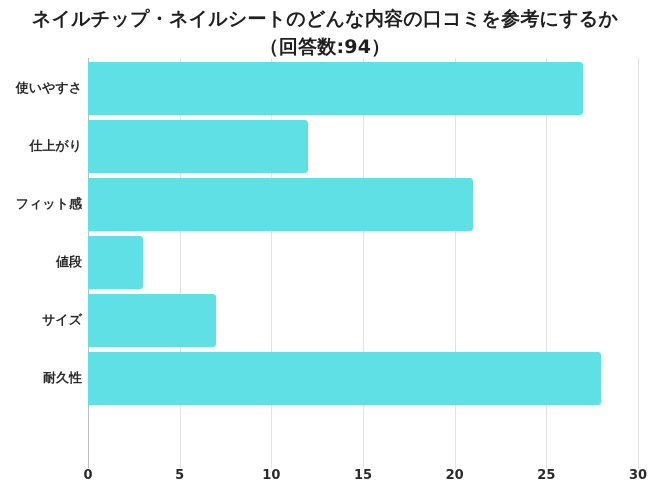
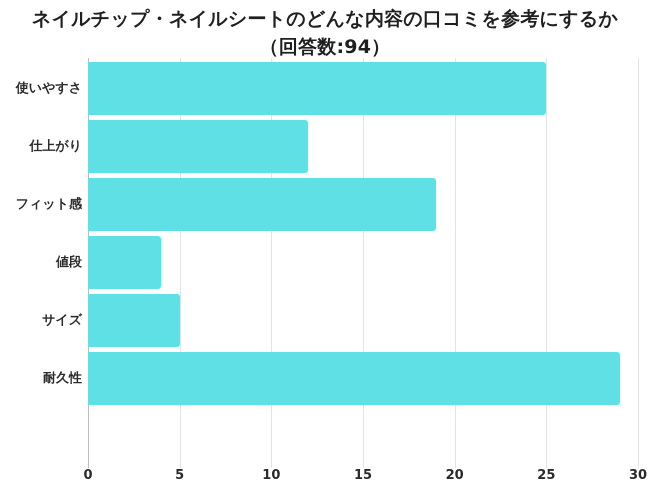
使いやすさ: 27 -> 25
フィット感: 21 -> 19
値段: 3 -> 4
サイズ: 7 -> 5
耐久性: 28 -> 29
